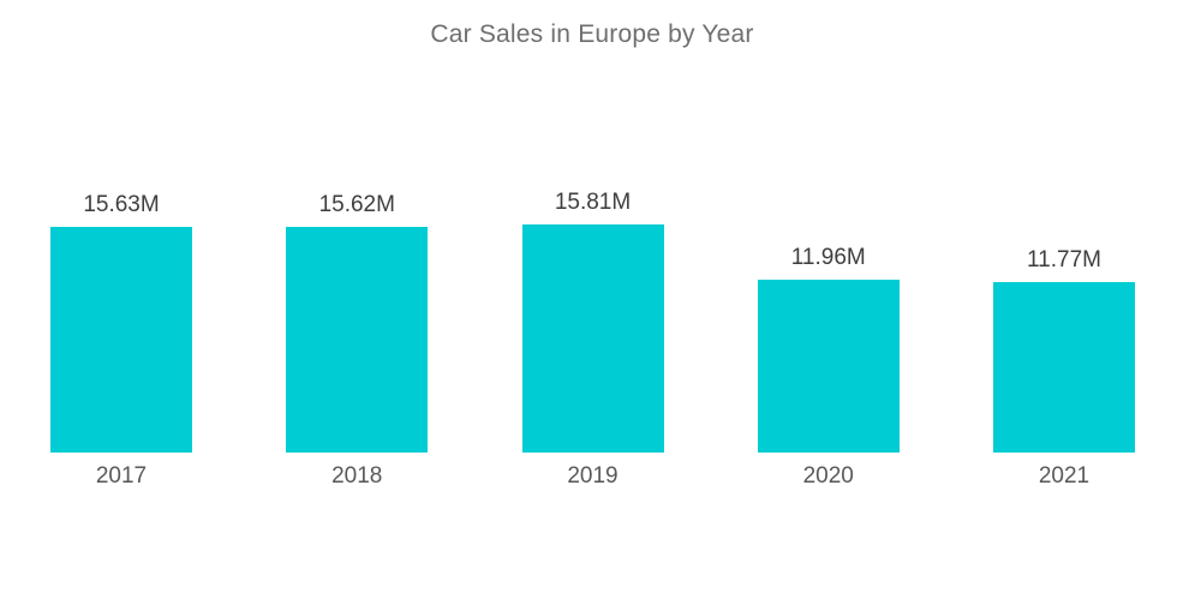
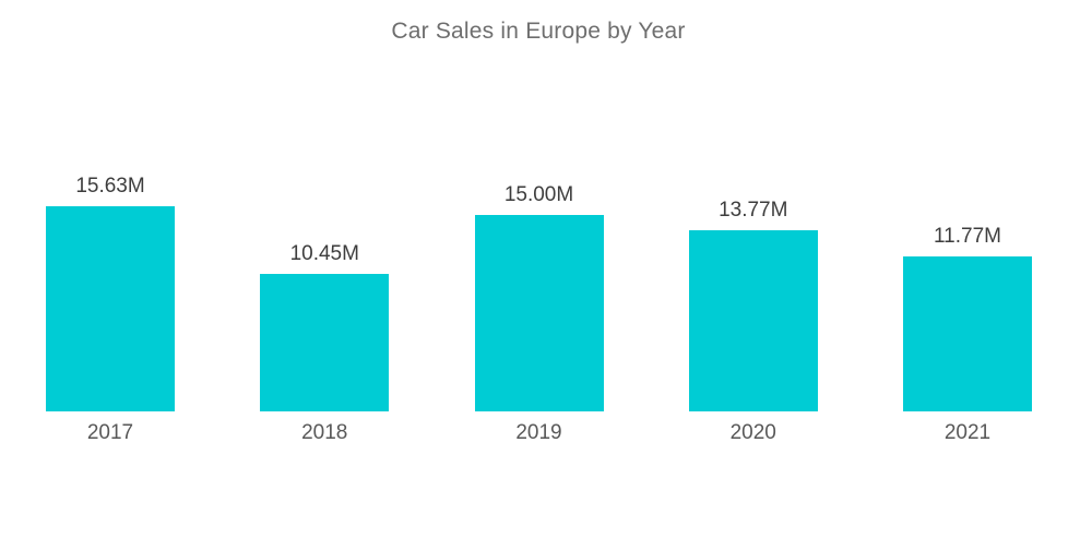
2018: 15.62M -> 10.45M
2019: 15.81M -> 15.00M
2020: 11.96M -> 13.77M
